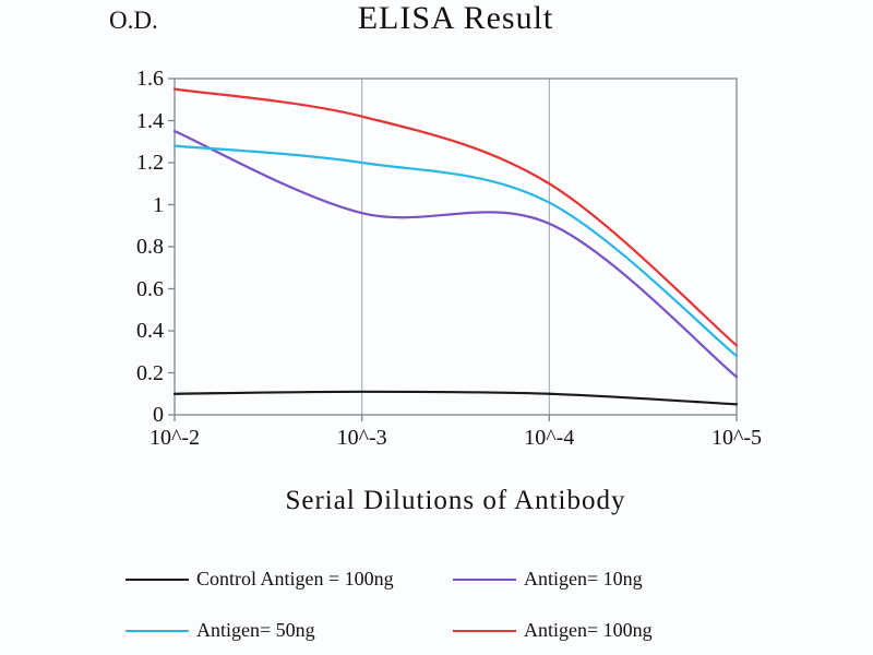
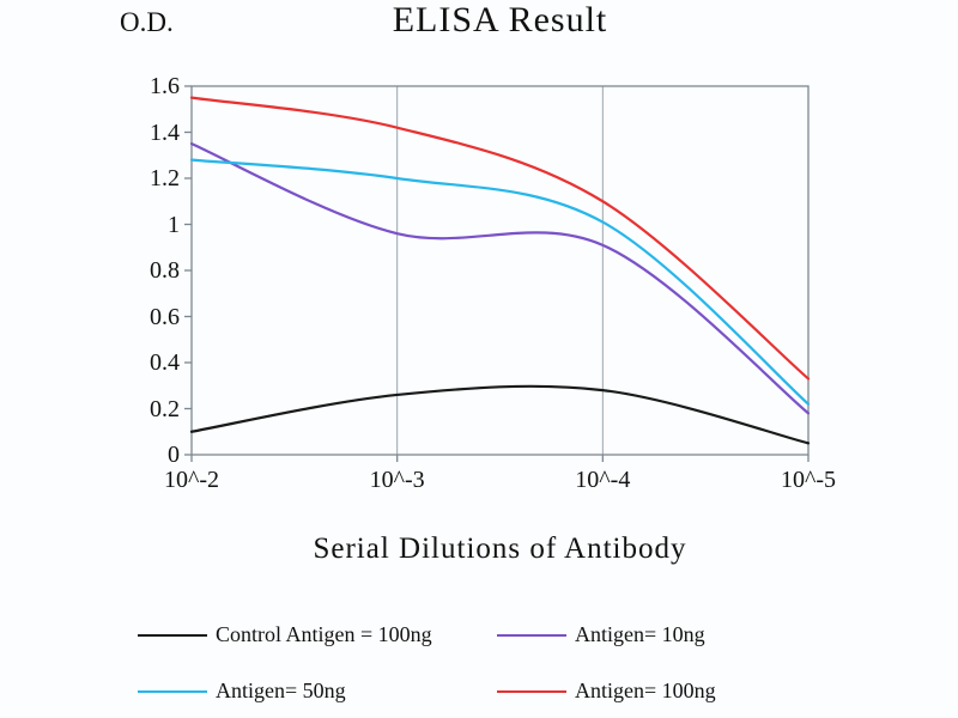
Control Antigen = 100ng/10^-3: 0.11 -> 0.26
Control Antigen = 100ng/10^-4: 0.10 -> 0.28
Antigen= 50ng/10^-5: 0.28 -> 0.22
